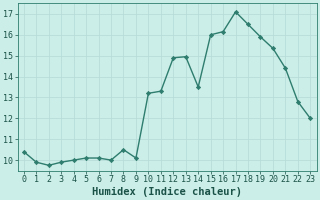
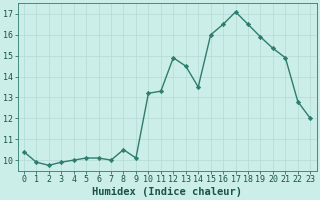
13: 14.95 -> 14.50
16: 16.15 -> 16.50
21: 14.40 -> 14.90
